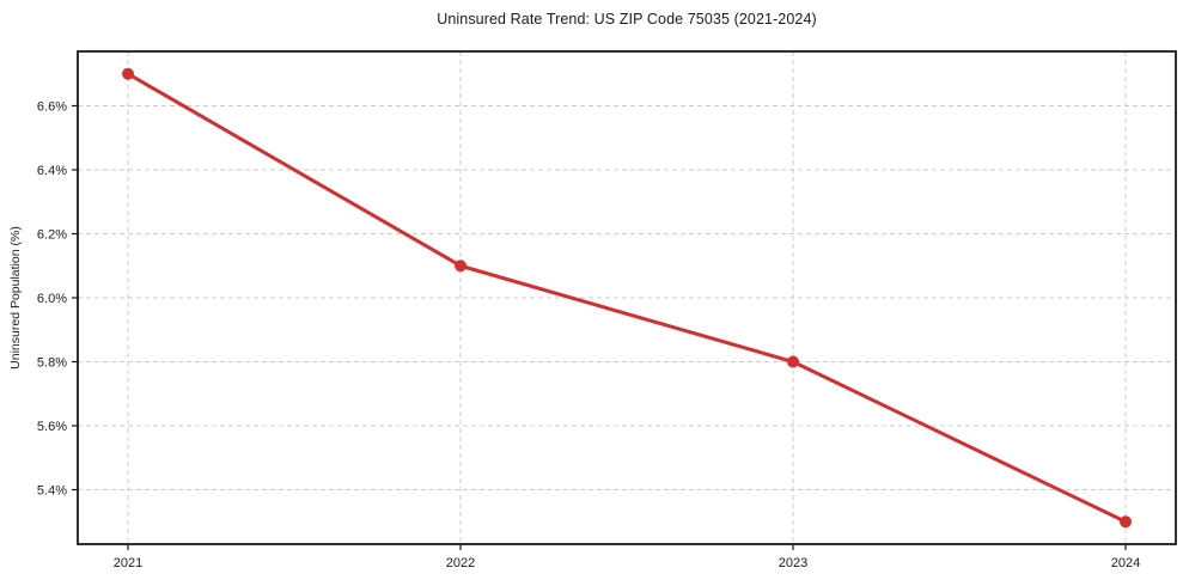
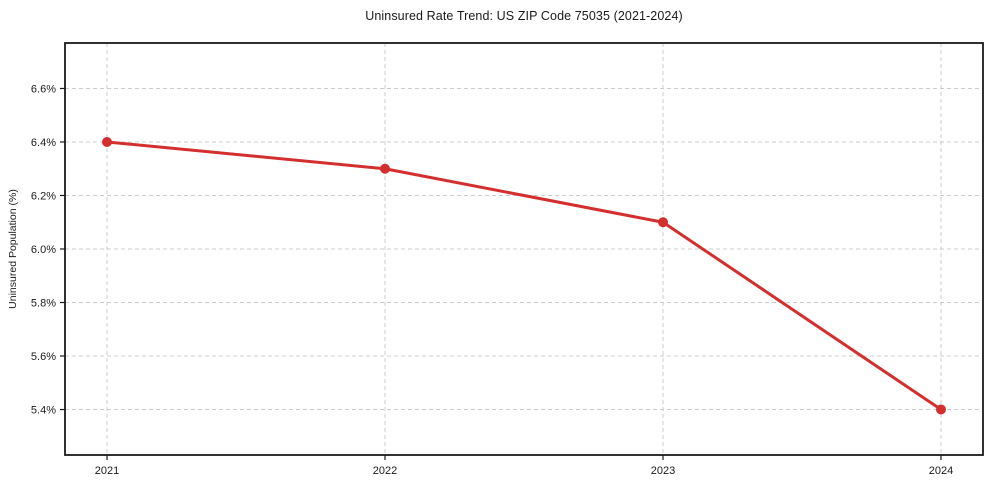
2021: 6.7% -> 6.4%
2022: 6.1% -> 6.3%
2023: 5.8% -> 6.1%
2024: 5.3% -> 5.4%
